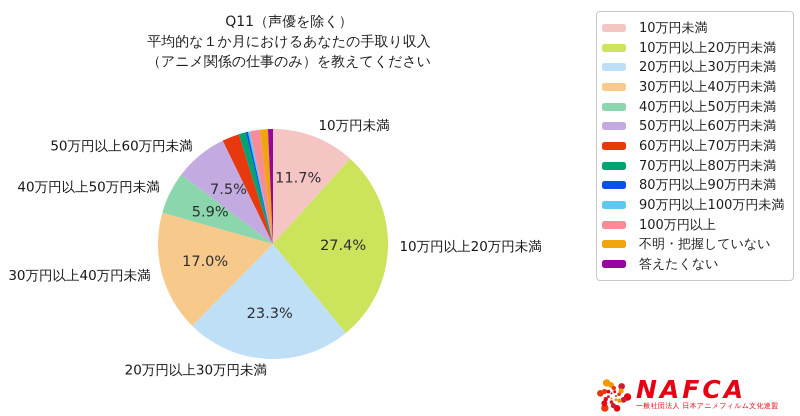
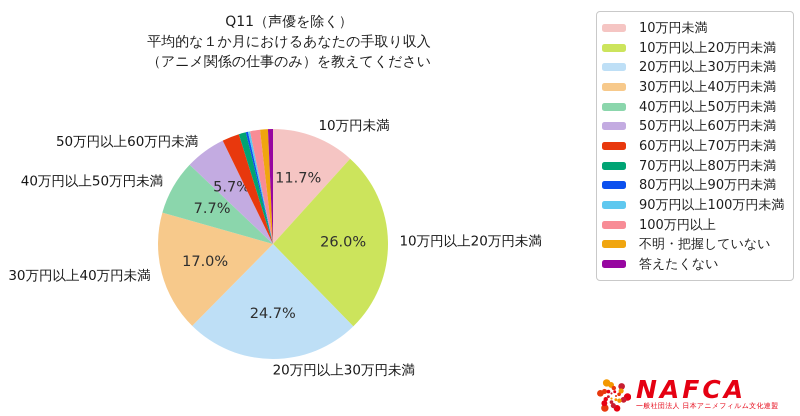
10万円以上20万円未満: 27.4% -> 26.0%
20万円以上30万円未満: 23.3% -> 24.7%
40万円以上50万円未満: 5.9% -> 7.7%
50万円以上60万円未満: 7.5% -> 5.7%
